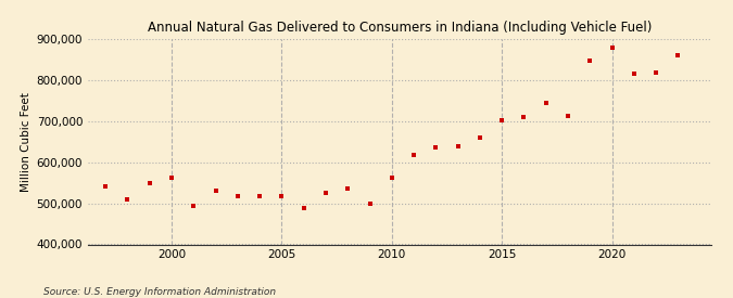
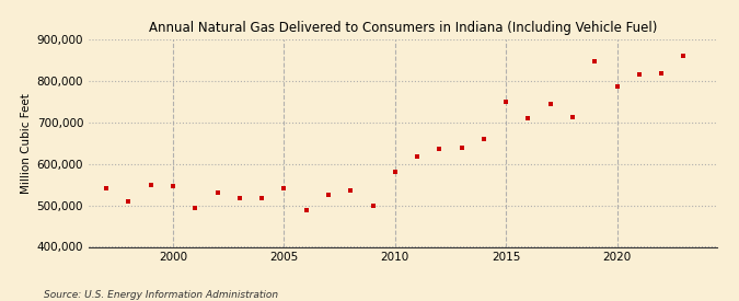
2000: 562,000 -> 545,000
2005: 517,000 -> 540,000
2010: 562,000 -> 580,000
2015: 703,000 -> 750,000
2020: 878,000 -> 785,000
